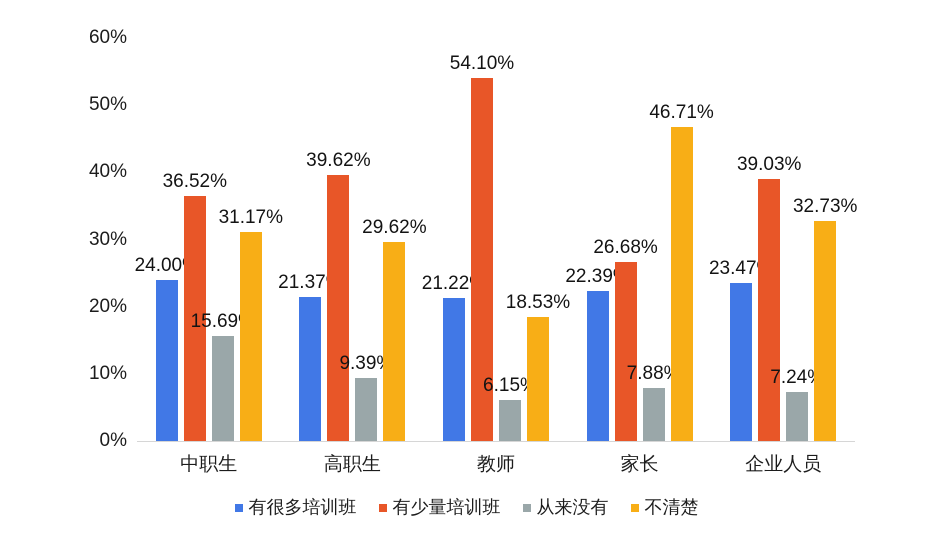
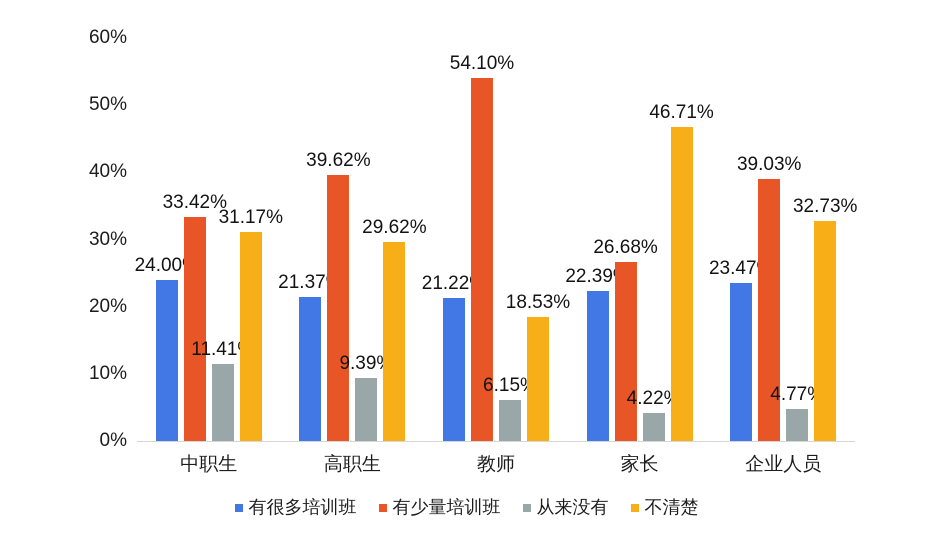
有少量培训班/中职生: 36.52% -> 33.42%
从来没有/中职生: 15.69% -> 11.41%
从来没有/家长: 7.88% -> 4.22%
从来没有/企业人员: 7.24% -> 4.77%
